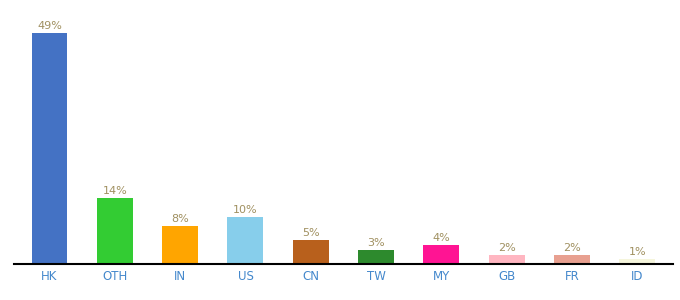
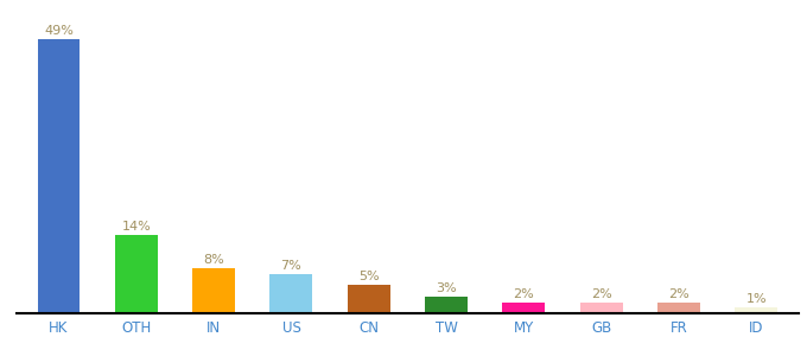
US: 10% -> 7%
MY: 4% -> 2%
